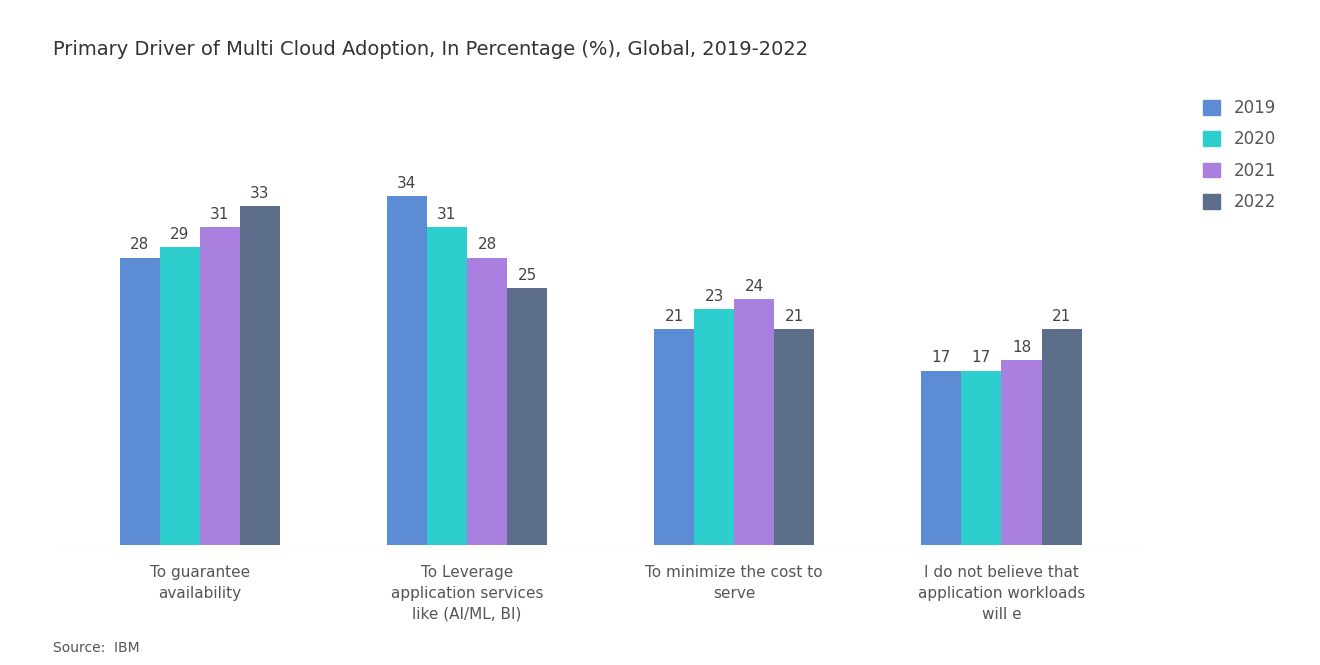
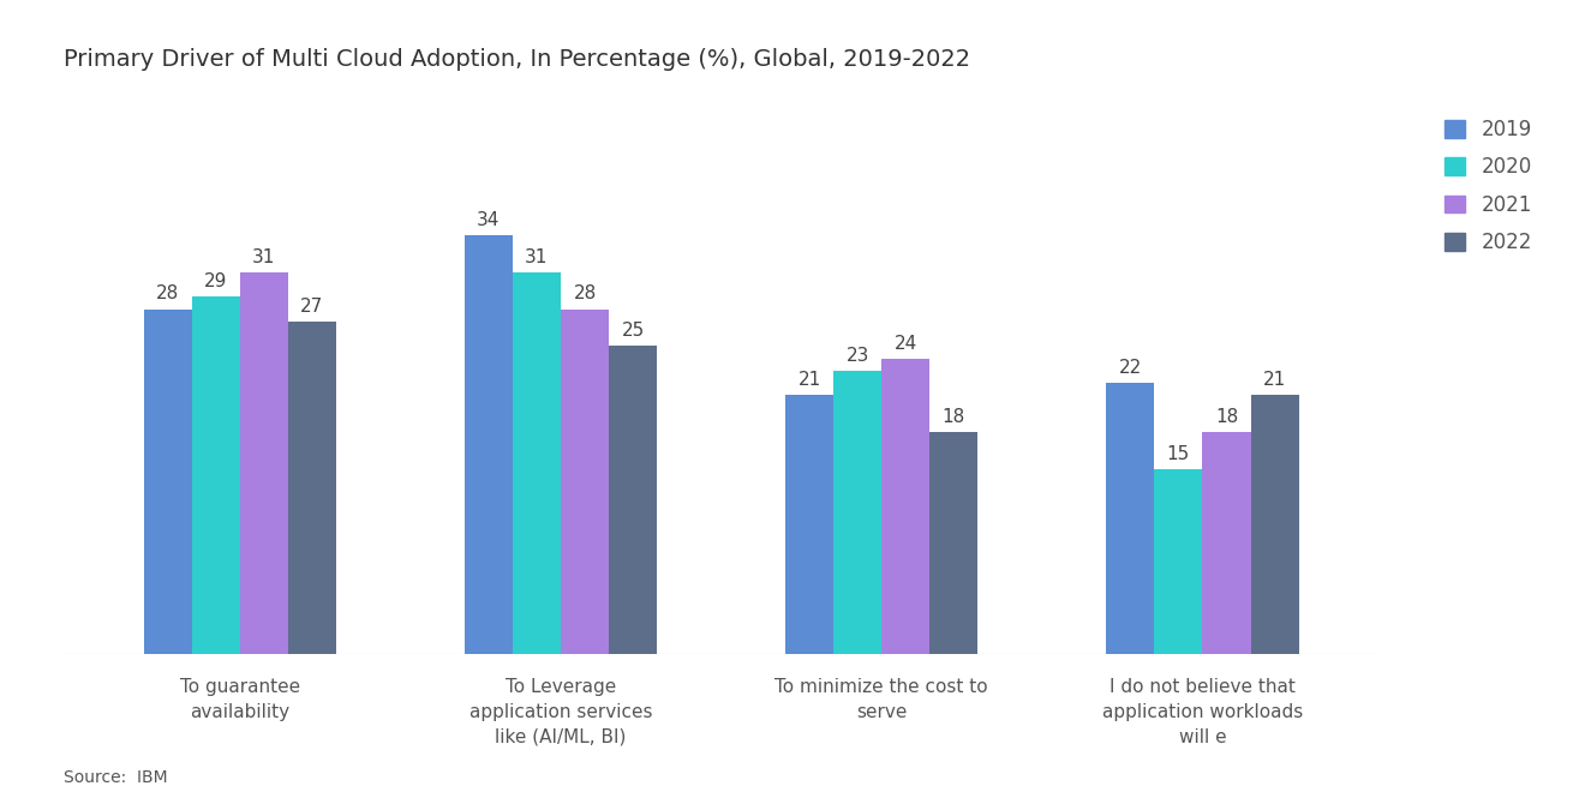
2022/To guarantee availability: 33 -> 27
2022/To minimize the cost to serve: 21 -> 18
2019/I do not believe that application workloads will e: 17 -> 22
2020/I do not believe that application workloads will e: 17 -> 15
